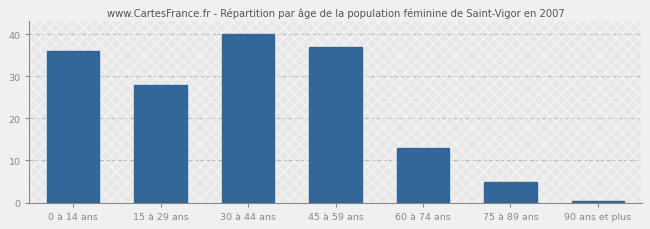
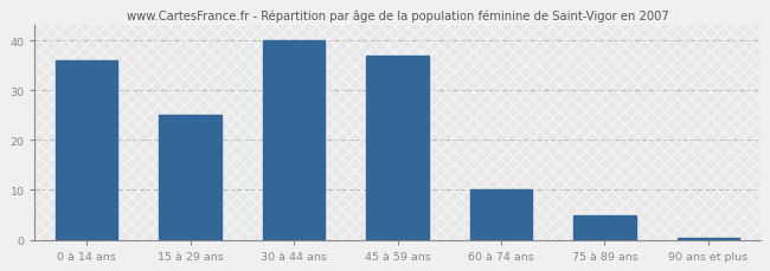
15 à 29 ans: 28.0 -> 25.0
60 à 74 ans: 13.0 -> 10.0
